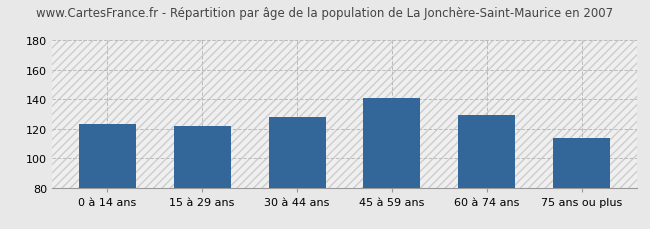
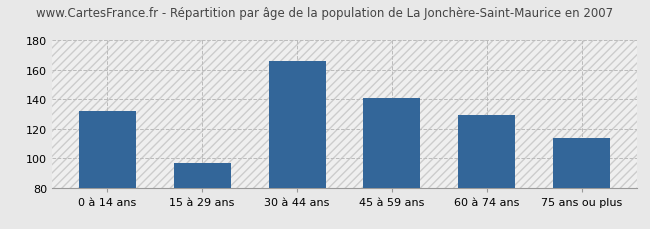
0 à 14 ans: 123 -> 132
15 à 29 ans: 122 -> 97
30 à 44 ans: 128 -> 166
